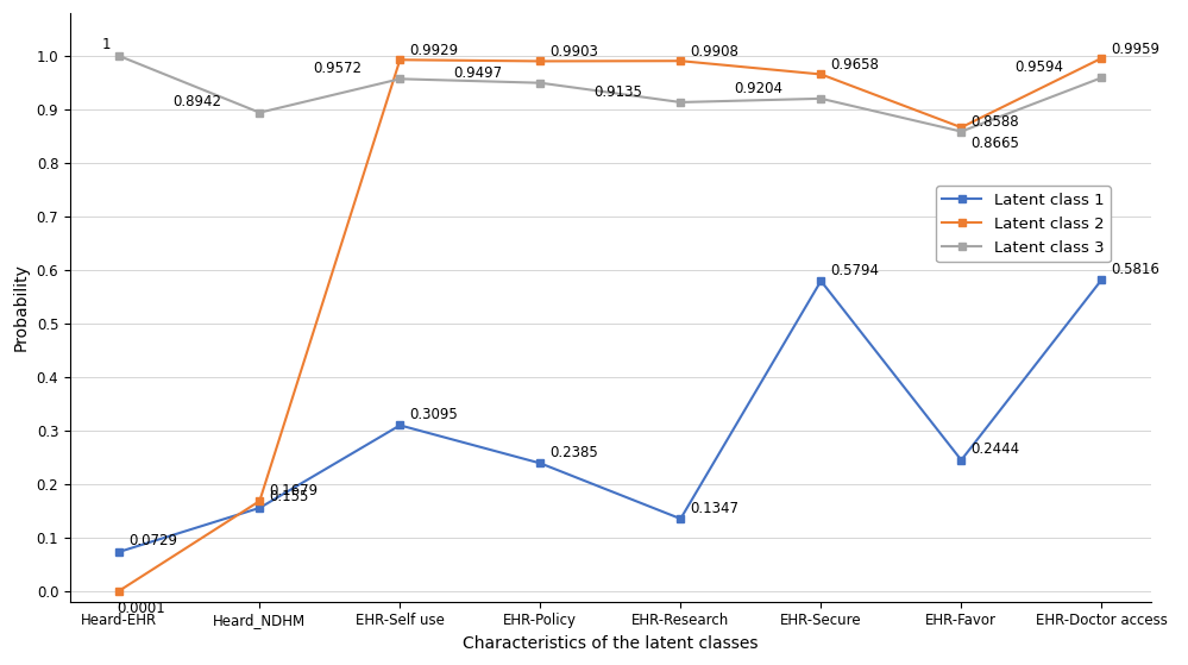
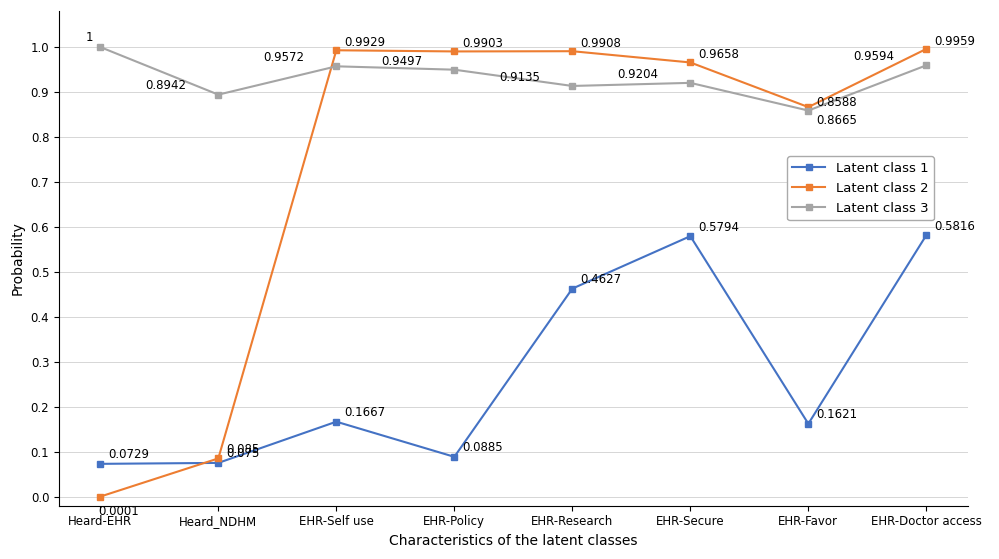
Latent class 1/Heard_NDHM: 0.155 -> 0.075
Latent class 2/Heard_NDHM: 0.168 -> 0.085
Latent class 1/EHR-Self use: 0.3095 -> 0.1667
Latent class 1/EHR-Policy: 0.2385 -> 0.0885
Latent class 1/EHR-Research: 0.1347 -> 0.4627
Latent class 1/EHR-Favor: 0.2444 -> 0.1621
